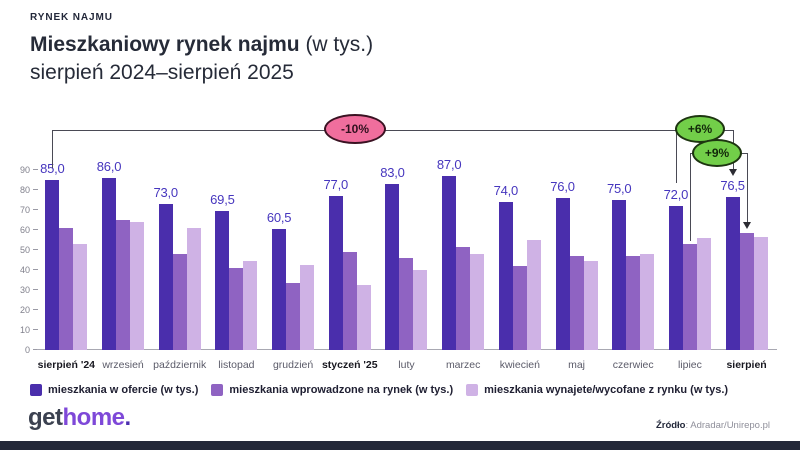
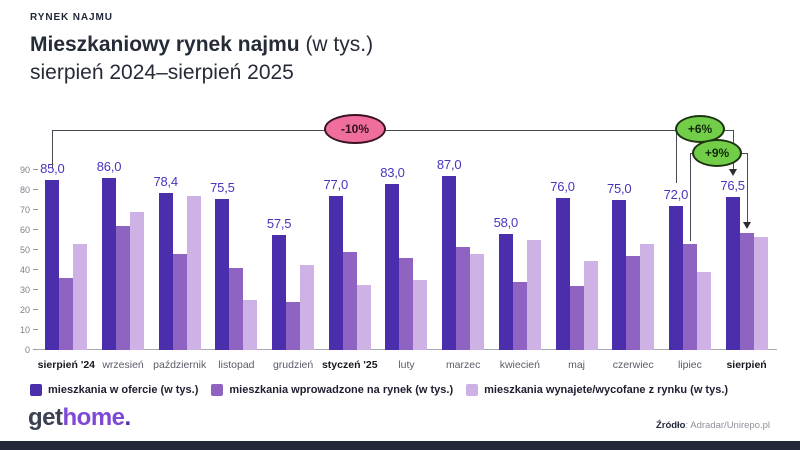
mieszkania wprowadzone na rynek (w tys.)/sierpień '24: 61 -> 36
mieszkania wprowadzone na rynek (w tys.)/wrzesień: 65 -> 62
mieszkania wynajete/wycofane z rynku (w tys.)/wrzesień: 64 -> 69
mieszkania w ofercie (w tys.)/październik: 73,0 -> 78,4
mieszkania wynajete/wycofane z rynku (w tys.)/październik: 61 -> 77
mieszkania w ofercie (w tys.)/listopad: 69,5 -> 75,5
mieszkania wynajete/wycofane z rynku (w tys.)/listopad: 44 -> 25
mieszkania w ofercie (w tys.)/grudzień: 60,5 -> 57,5
mieszkania wprowadzone na rynek (w tys.)/grudzień: 34 -> 24
mieszkania wynajete/wycofane z rynku (w tys.)/luty: 40 -> 35
mieszkania w ofercie (w tys.)/kwiecień: 74,0 -> 58,0
mieszkania wprowadzone na rynek (w tys.)/kwiecień: 42 -> 34
mieszkania wprowadzone na rynek (w tys.)/maj: 47 -> 32
mieszkania wynajete/wycofane z rynku (w tys.)/czerwiec: 48 -> 53
mieszkania wynajete/wycofane z rynku (w tys.)/lipiec: 56 -> 39
